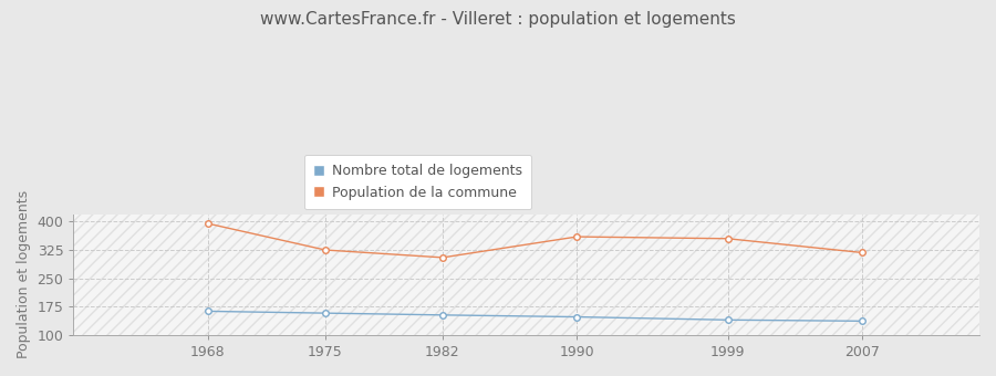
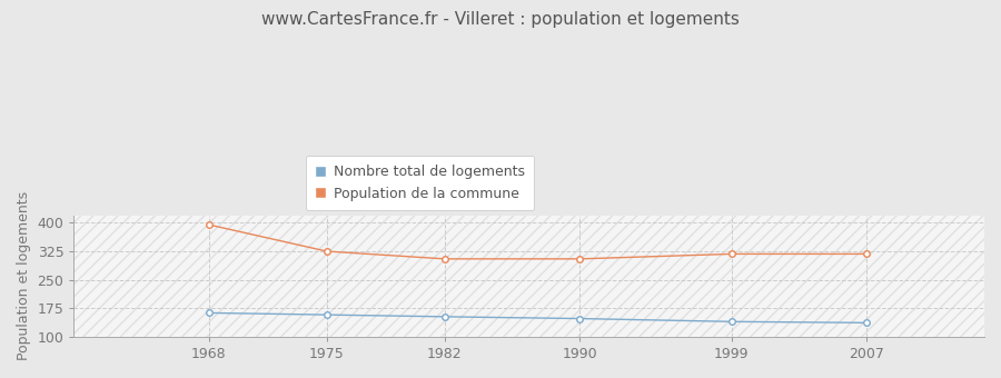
Population de la commune/1990: 360 -> 305
Population de la commune/1999: 355 -> 318
